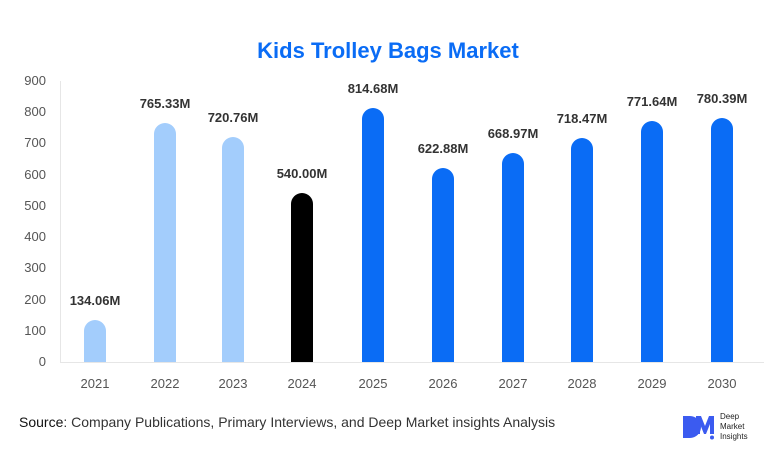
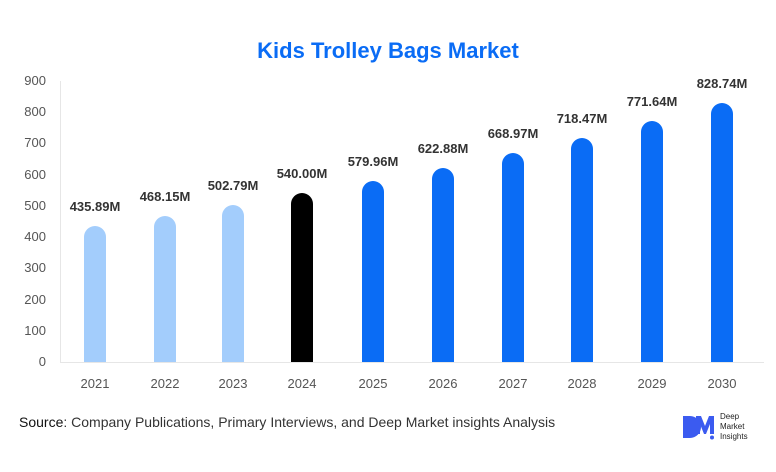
2021: 134.06M -> 435.89M
2022: 765.33M -> 468.15M
2023: 720.76M -> 502.79M
2025: 814.68M -> 579.96M
2030: 780.39M -> 828.74M
